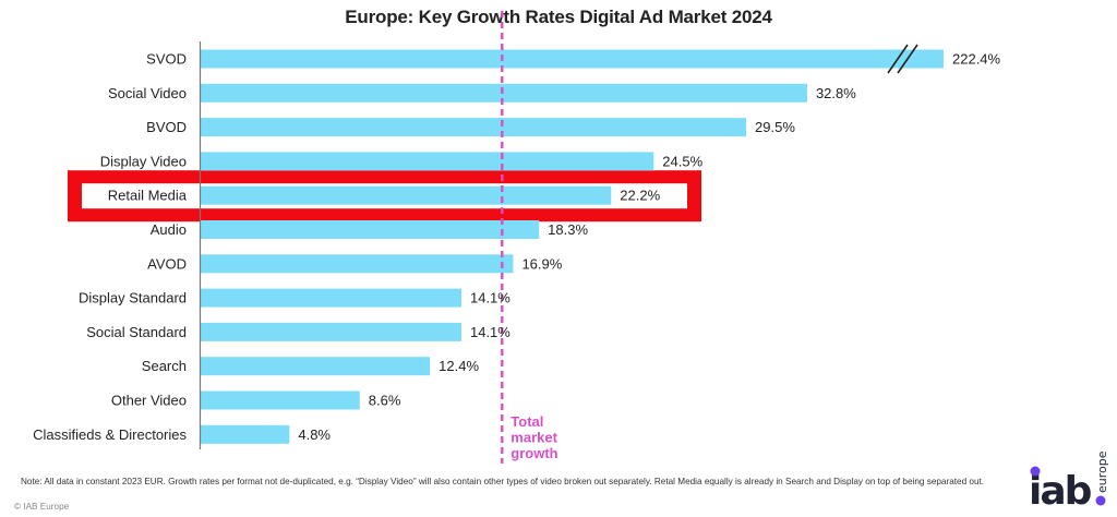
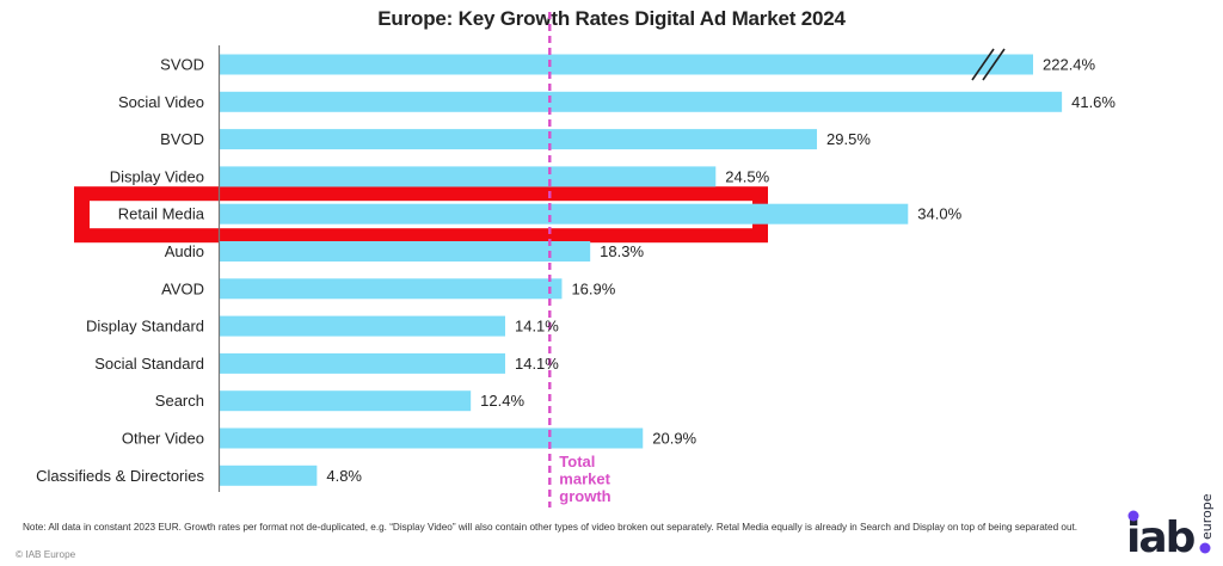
Social Video: 32.8% -> 41.6%
Retail Media: 22.2% -> 34.0%
Other Video: 8.6% -> 20.9%
